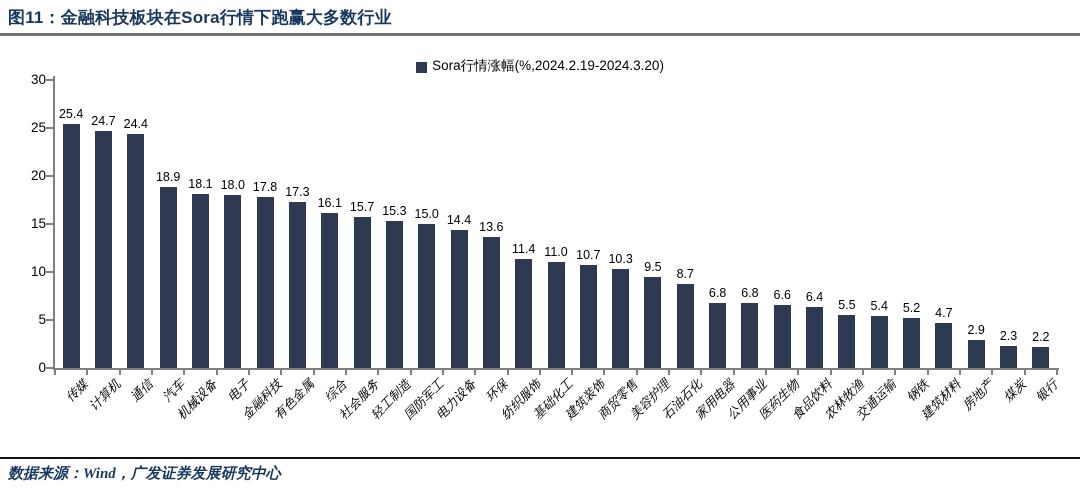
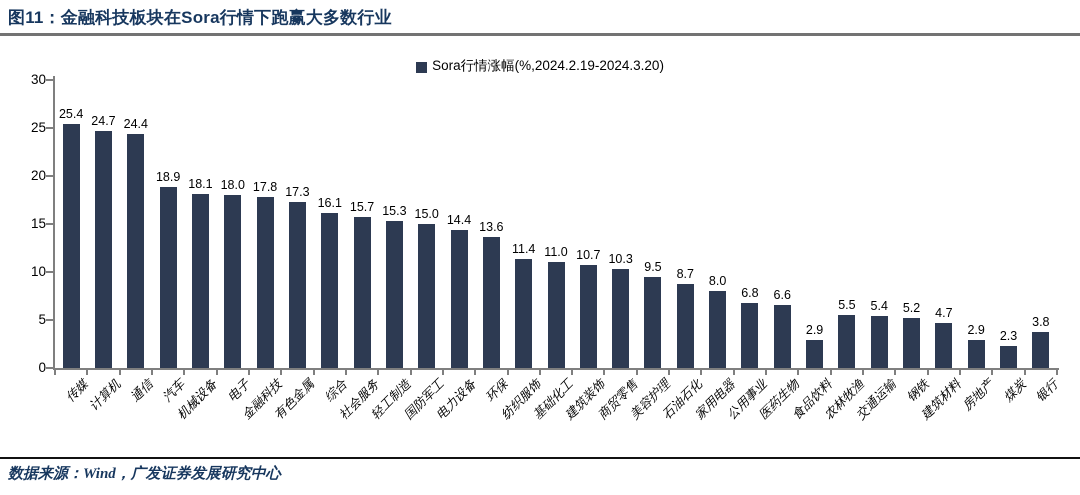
家用电器: 6.8 -> 8.0
食品饮料: 6.4 -> 2.9
银行: 2.2 -> 3.8
